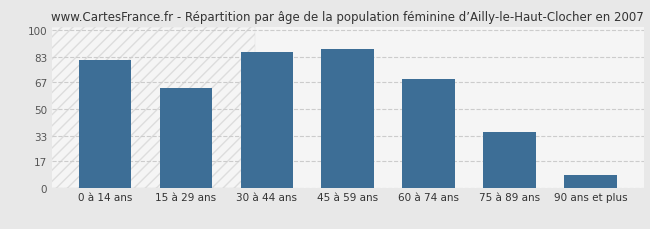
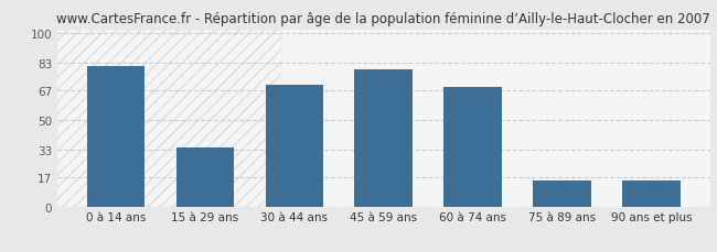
15 à 29 ans: 63 -> 34
30 à 44 ans: 86 -> 70
45 à 59 ans: 88 -> 79
75 à 89 ans: 35 -> 15
90 ans et plus: 8 -> 15
